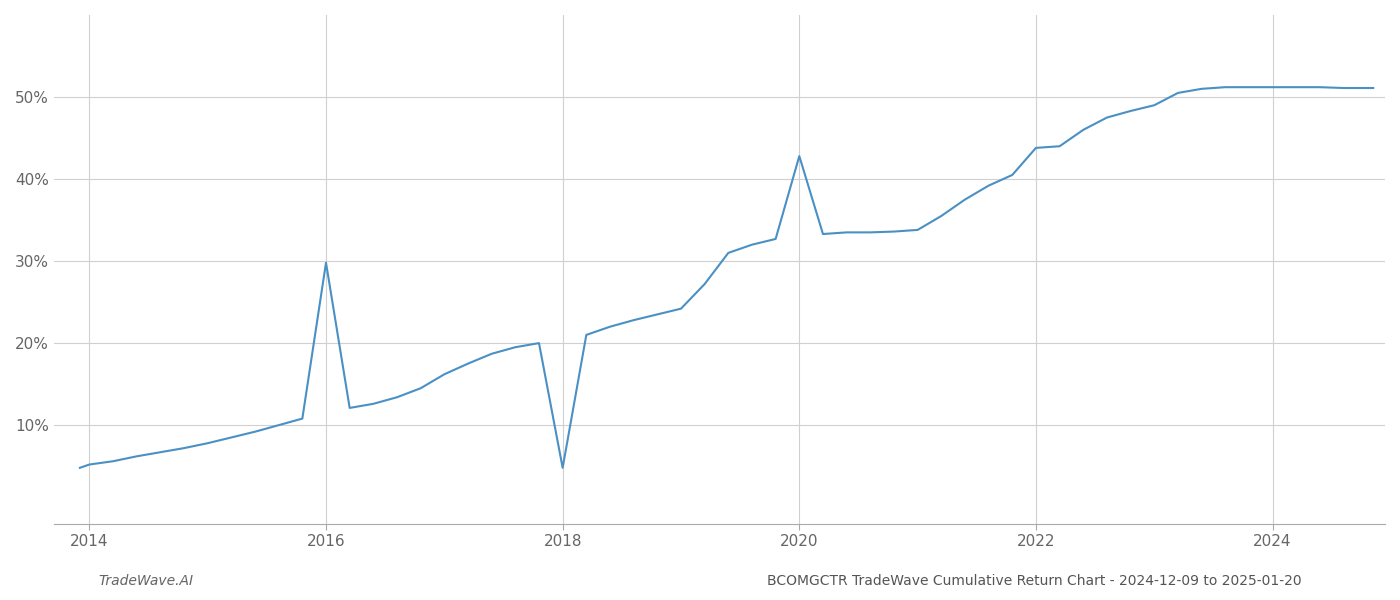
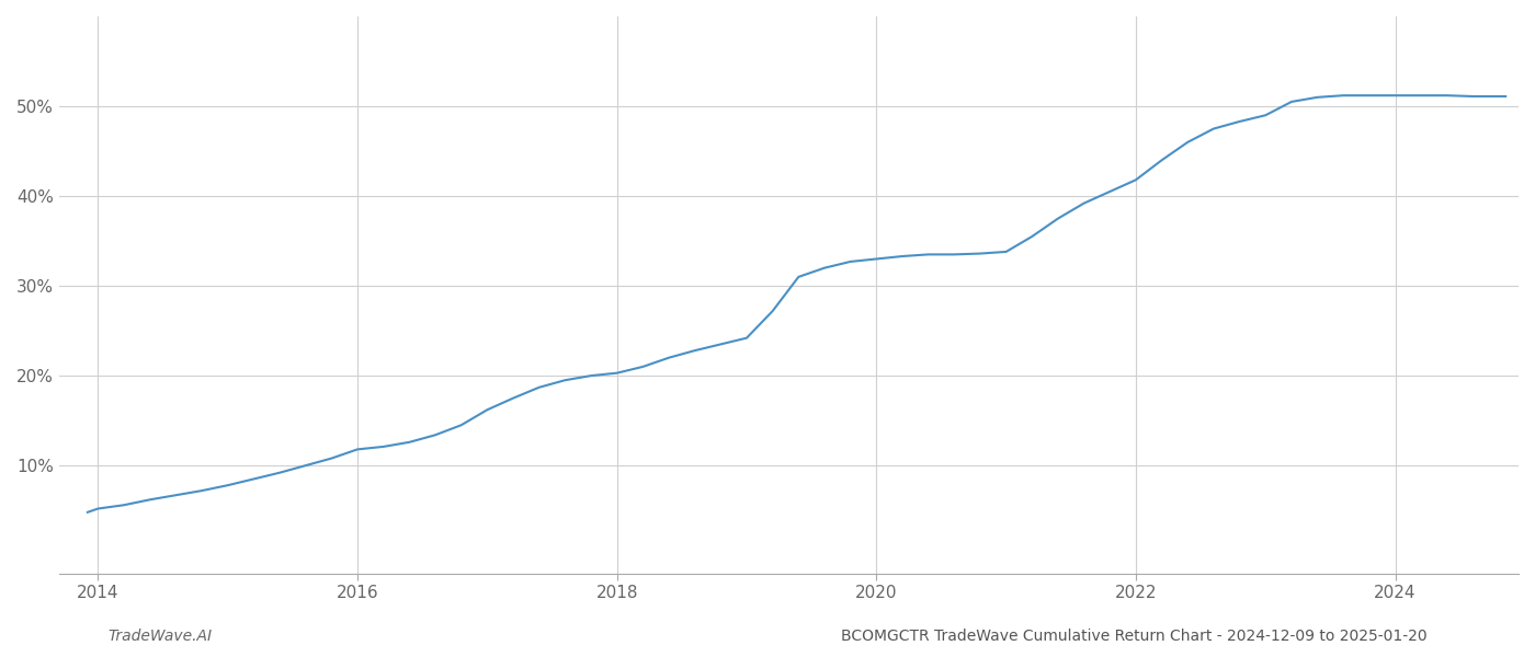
2016: 29.8% -> 11.8%
2018: 4.8% -> 20.3%
2020: 42.8% -> 33.0%
2022: 43.8% -> 41.8%
